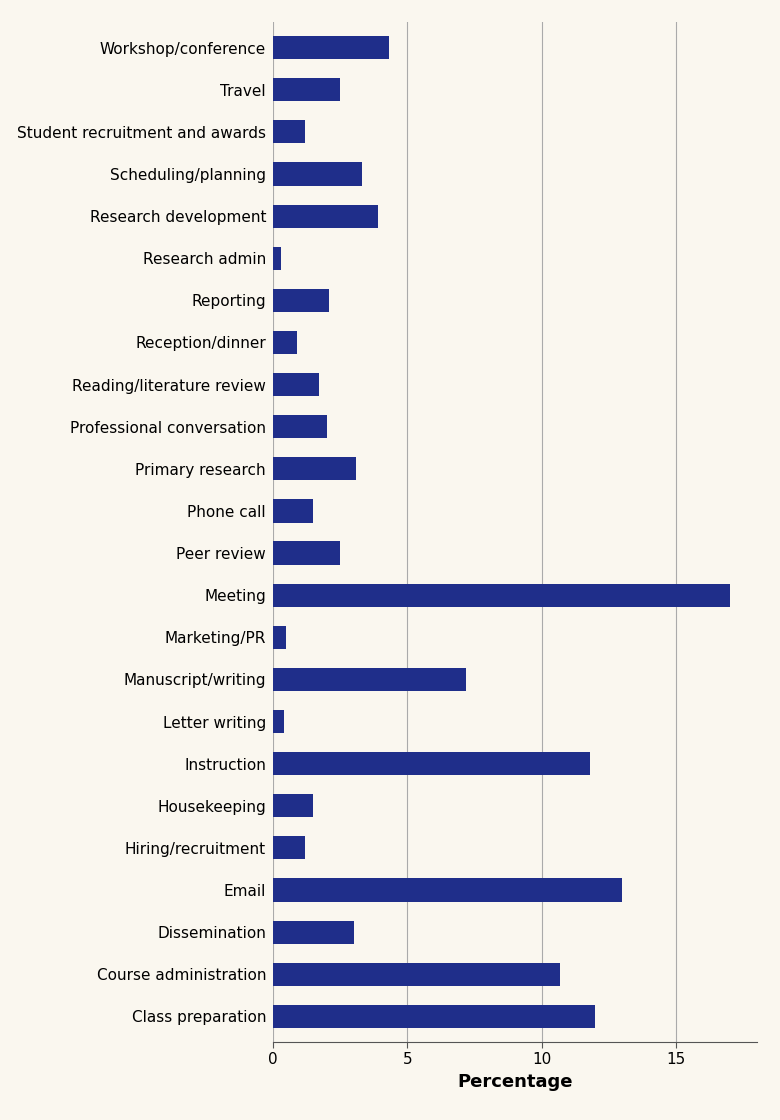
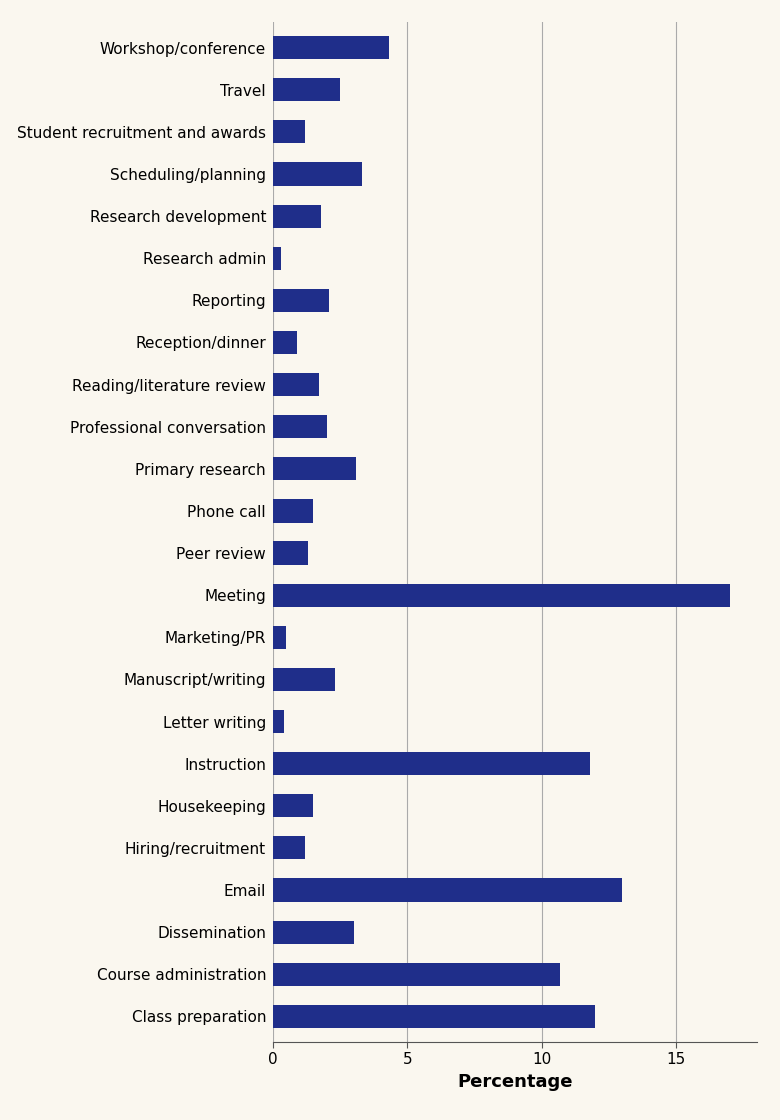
Research development: 3.9 -> 1.8
Peer review: 2.5 -> 1.3
Manuscript/writing: 7.2 -> 2.3
